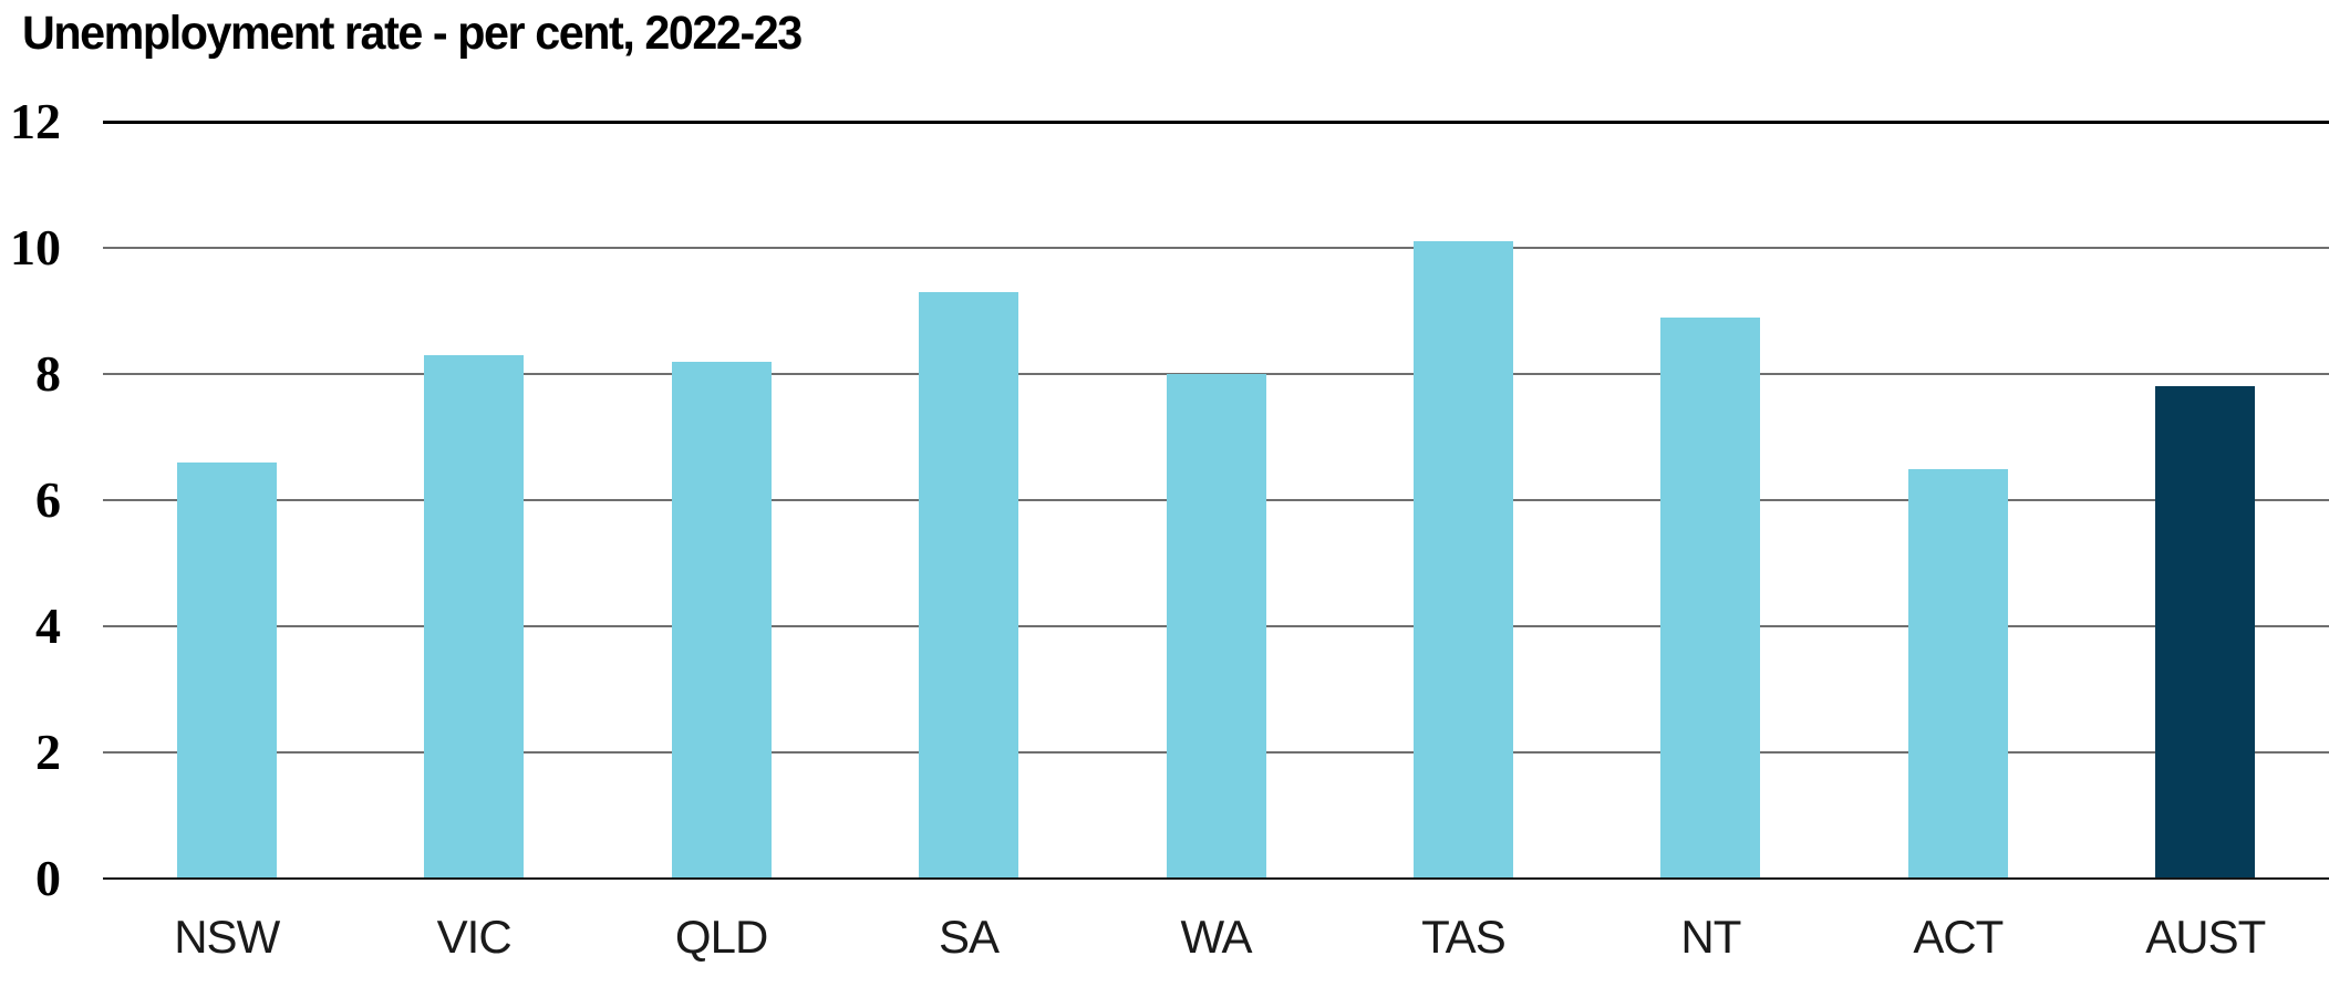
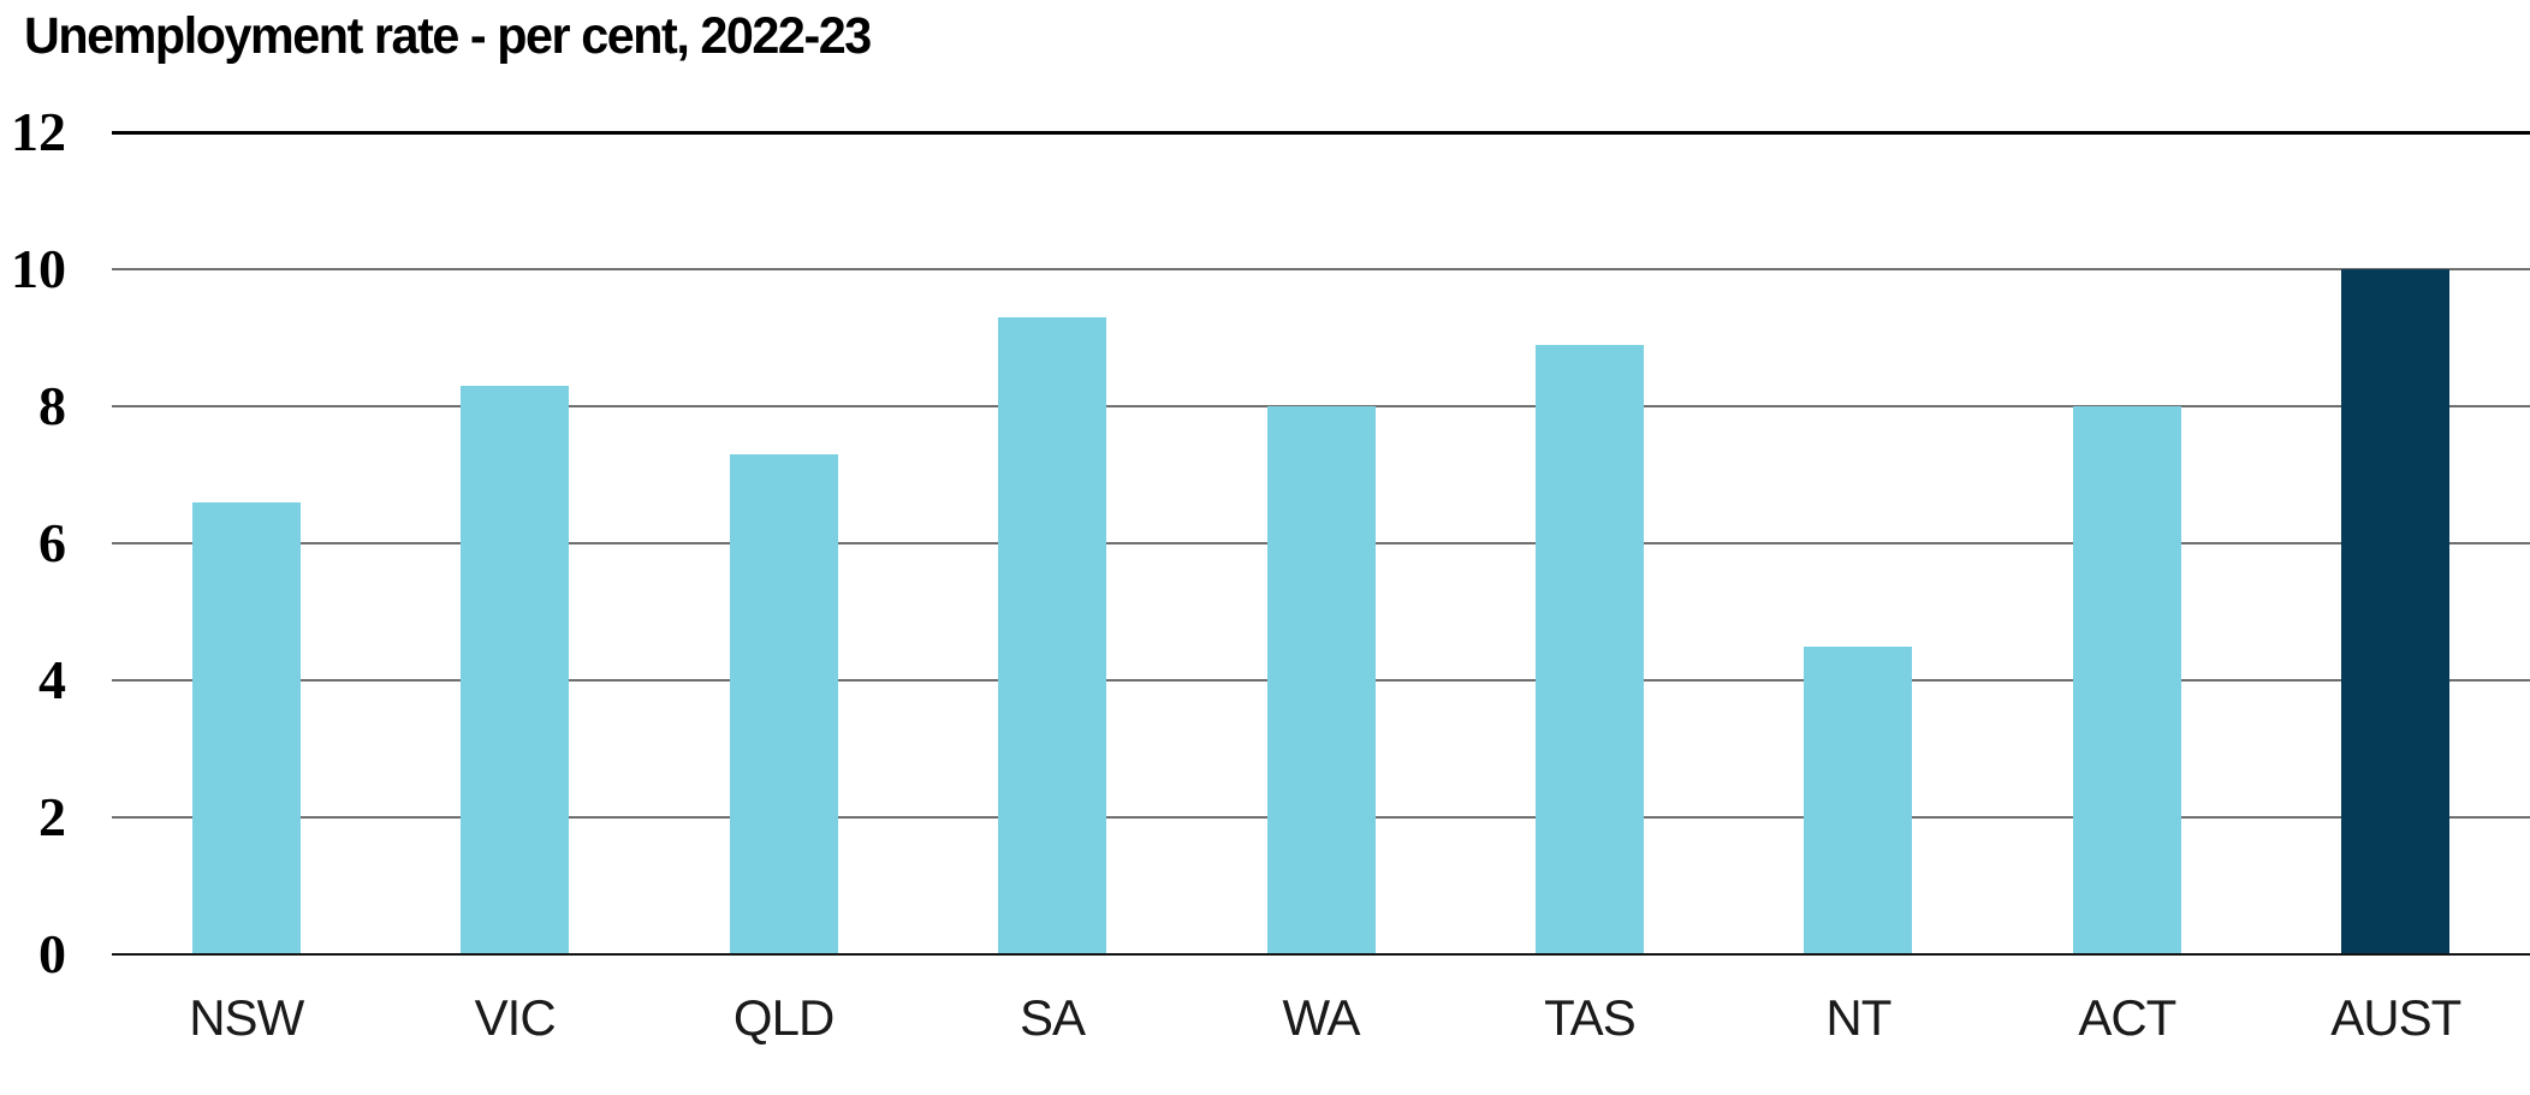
QLD: 8.2 -> 7.3
TAS: 10.1 -> 8.9
NT: 8.9 -> 4.5
ACT: 6.5 -> 8.0
AUST: 7.8 -> 10.0
